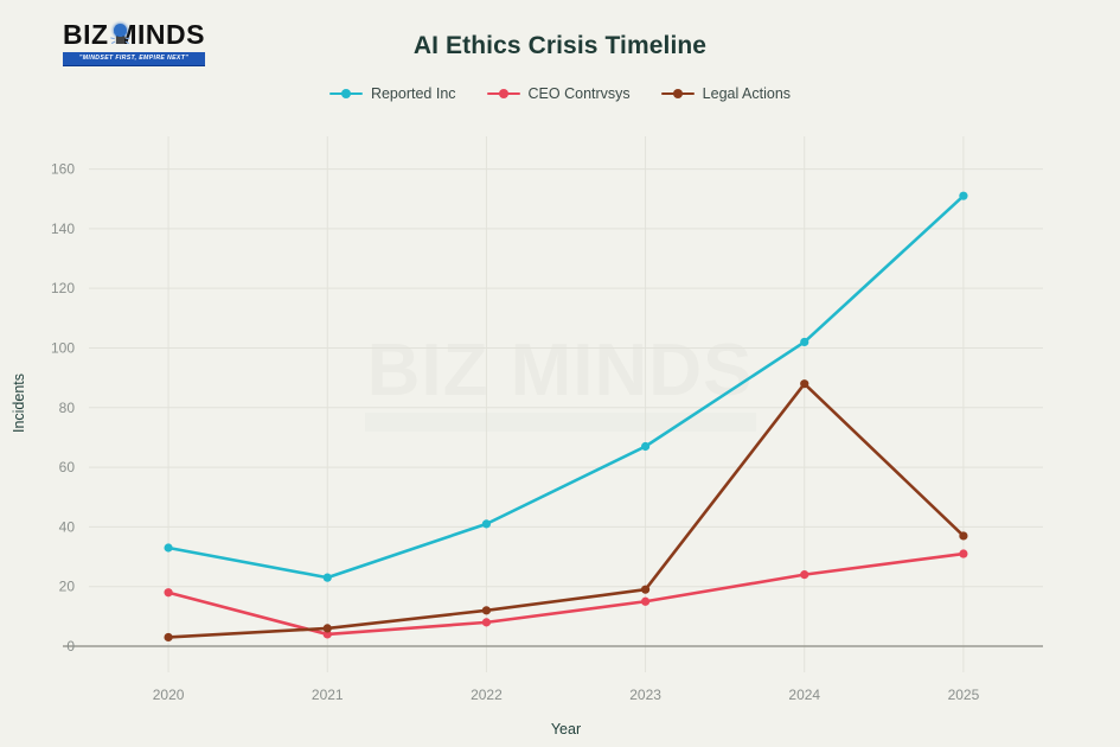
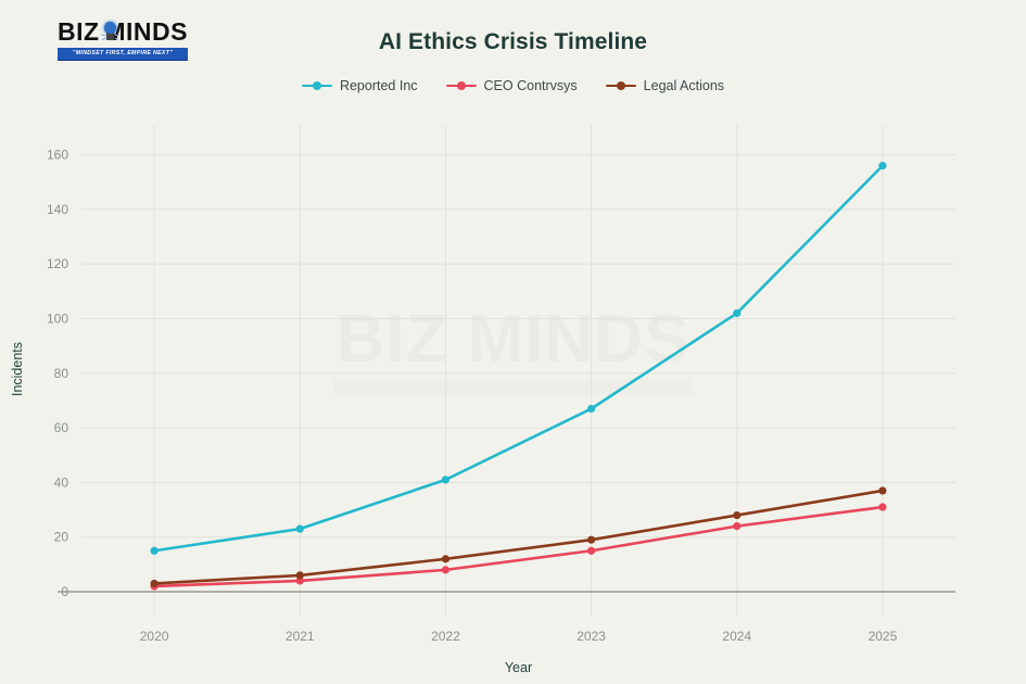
Reported Inc/2020: 33 -> 15
CEO Contrvsys/2020: 18 -> 2
Legal Actions/2024: 88 -> 28
Reported Inc/2025: 151 -> 156
